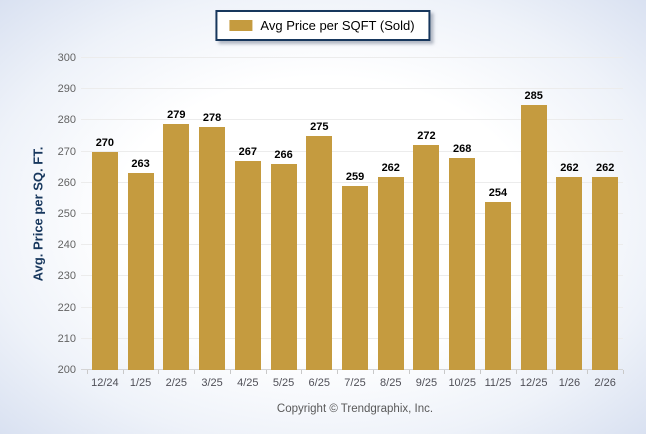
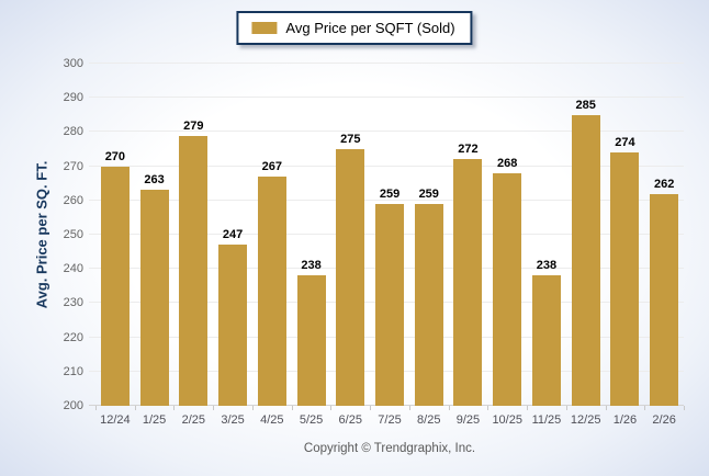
3/25: 278 -> 247
5/25: 266 -> 238
8/25: 262 -> 259
11/25: 254 -> 238
1/26: 262 -> 274
